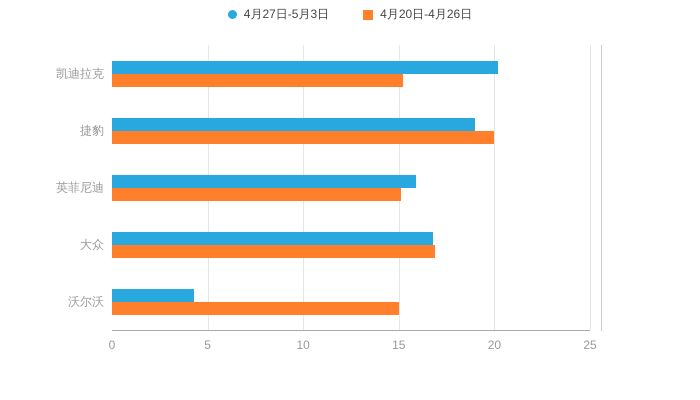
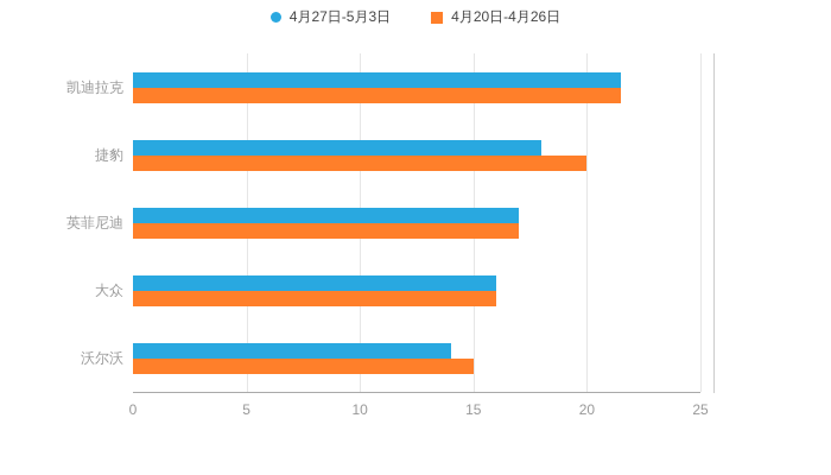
4月27日-5月3日/凯迪拉克: 20.2 -> 21.5
4月20日-4月26日/凯迪拉克: 15.2 -> 21.5
4月27日-5月3日/捷豹: 19.0 -> 18.0
4月27日-5月3日/英菲尼迪: 15.9 -> 17.0
4月20日-4月26日/英菲尼迪: 15.1 -> 17.0
4月27日-5月3日/大众: 16.8 -> 16.0
4月20日-4月26日/大众: 16.9 -> 16.0
4月27日-5月3日/沃尔沃: 4.3 -> 14.0
